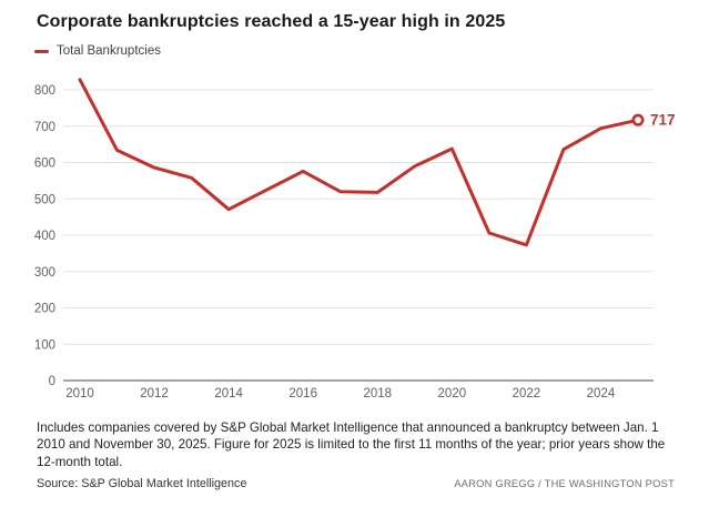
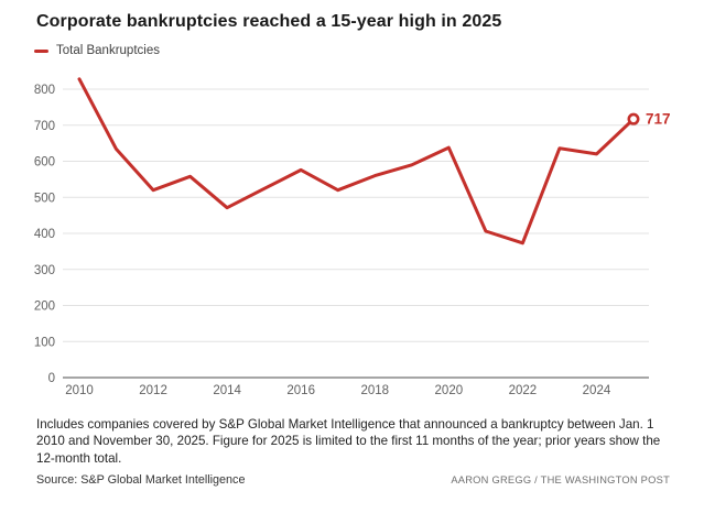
2012: 590 -> 520
2018: 520 -> 560
2024: 690 -> 620
